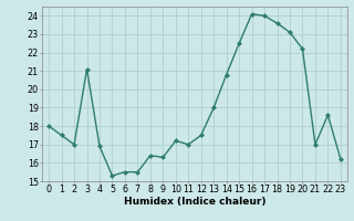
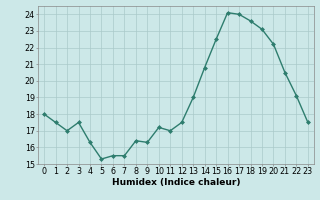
3: 21.1 -> 17.5
4: 16.9 -> 16.3
21: 17.0 -> 20.5
22: 18.6 -> 19.1
23: 16.2 -> 17.5
